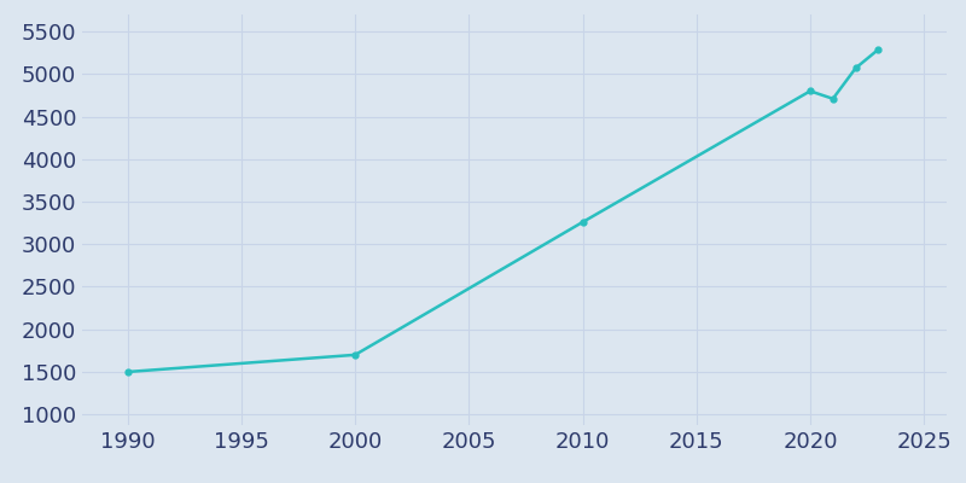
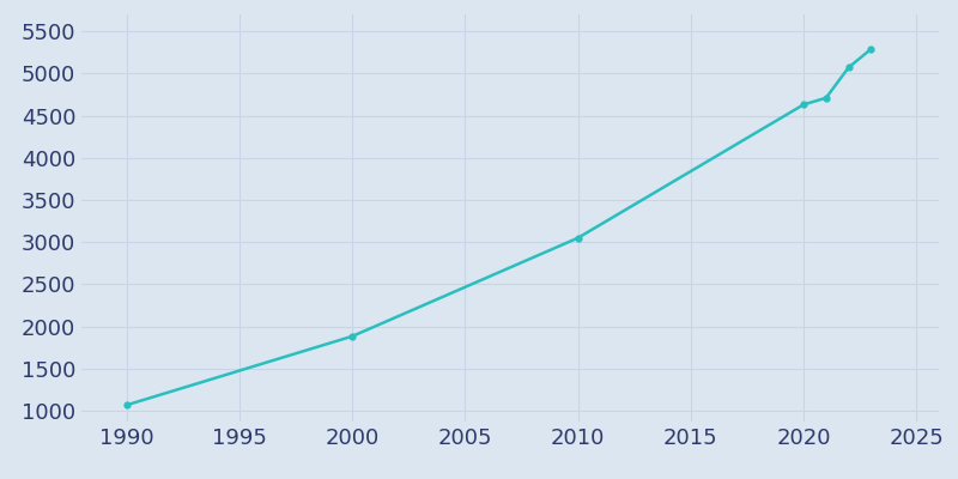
1990: 1500 -> 1070
2000: 1700 -> 1880
2010: 3260 -> 3050
2020: 4800 -> 4630
